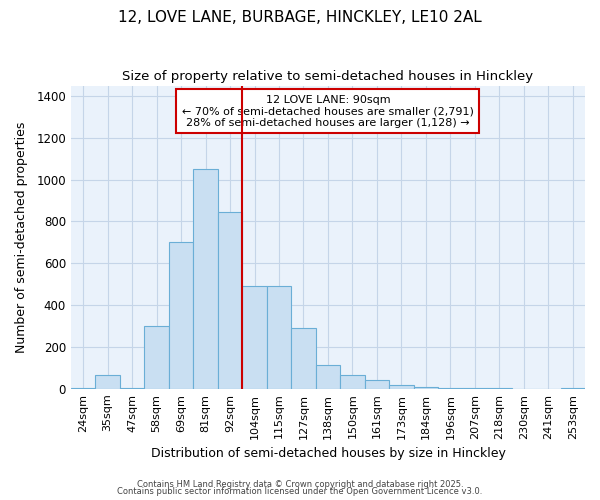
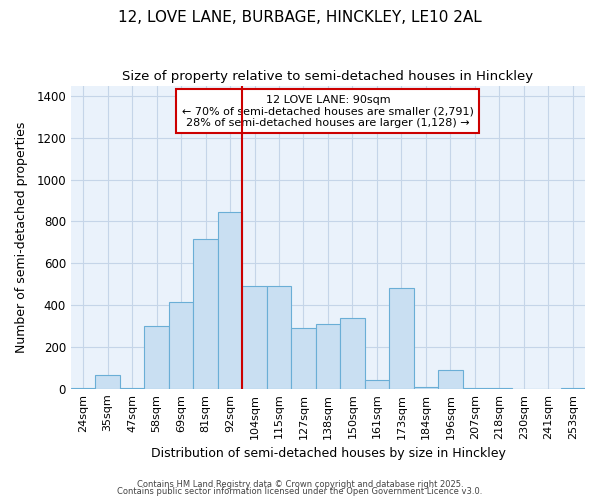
69sqm: 700 -> 415
81sqm: 1050 -> 715
138sqm: 115 -> 310
150sqm: 65 -> 340
173sqm: 20 -> 480
196sqm: 5 -> 90
